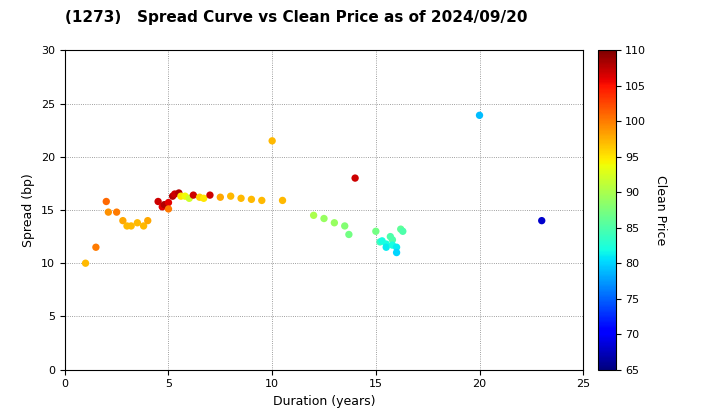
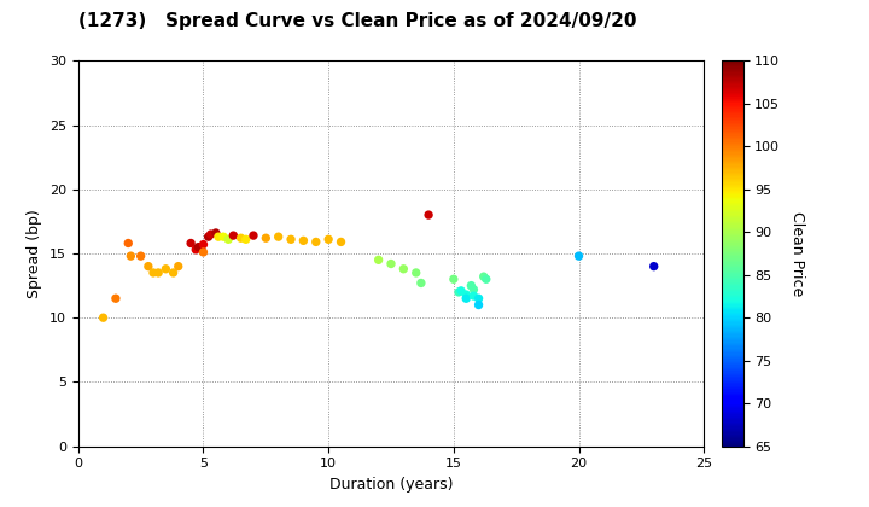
10: 21.5 -> 16.1
20: 23.9 -> 14.8
